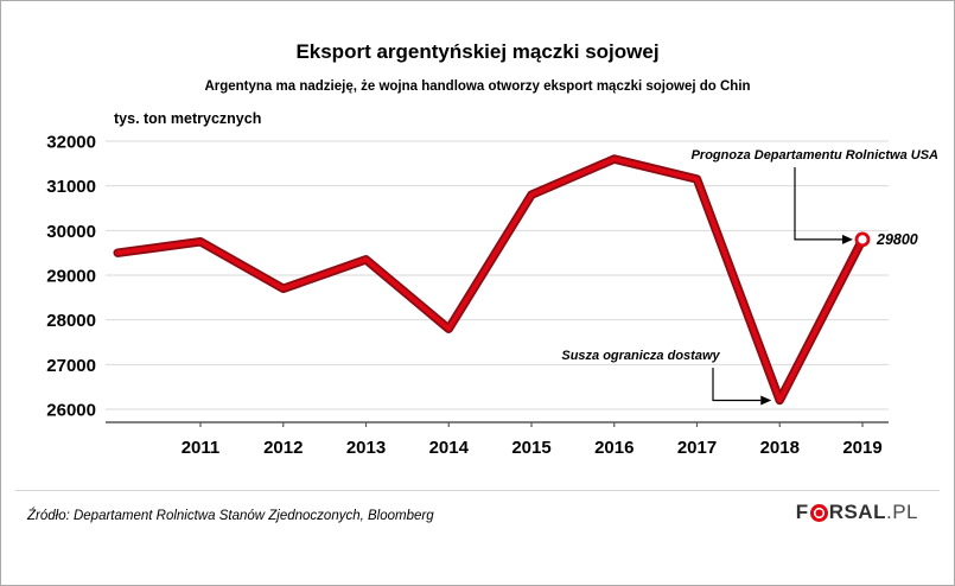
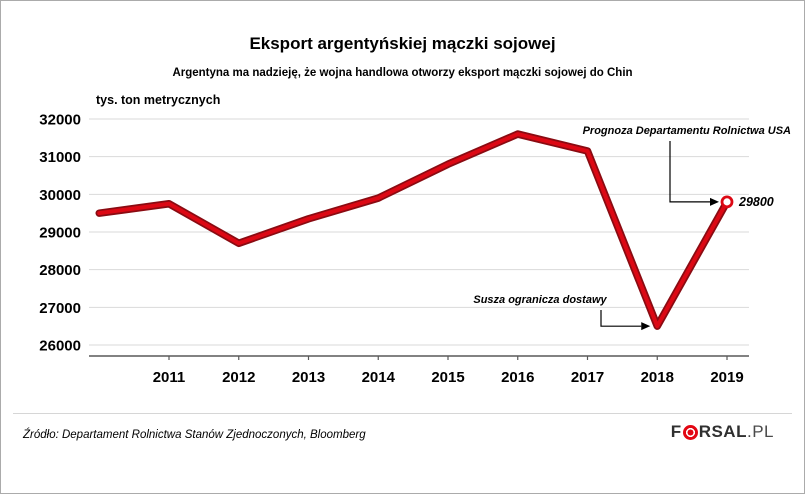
2014: 27800 -> 29900
2018: 26200 -> 26500
